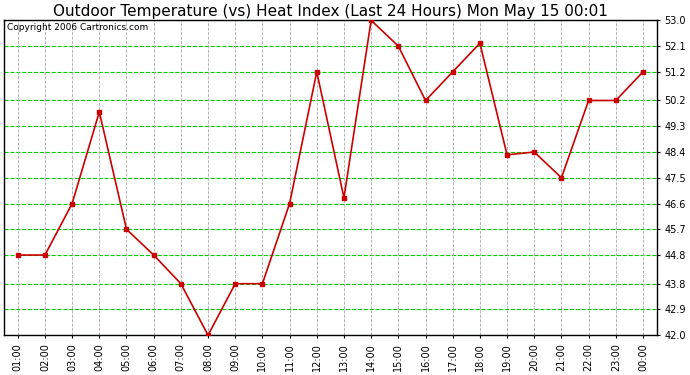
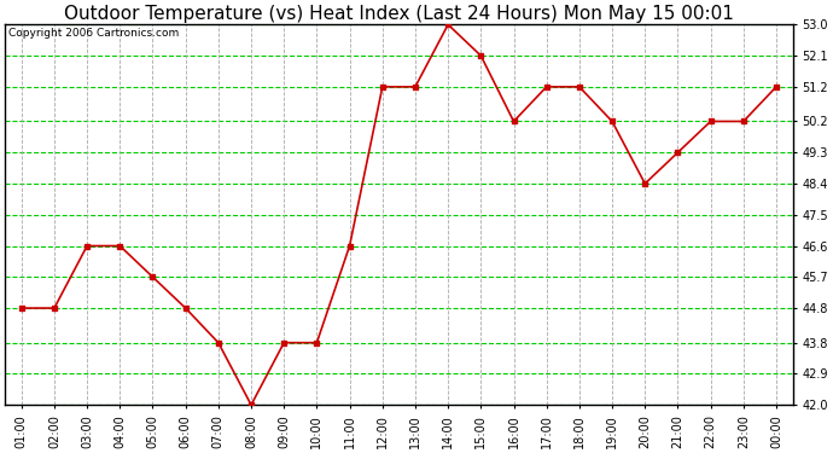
04:00: 49.8 -> 46.6
13:00: 46.8 -> 51.2
18:00: 52.2 -> 51.2
19:00: 48.3 -> 50.2
21:00: 47.5 -> 49.3
